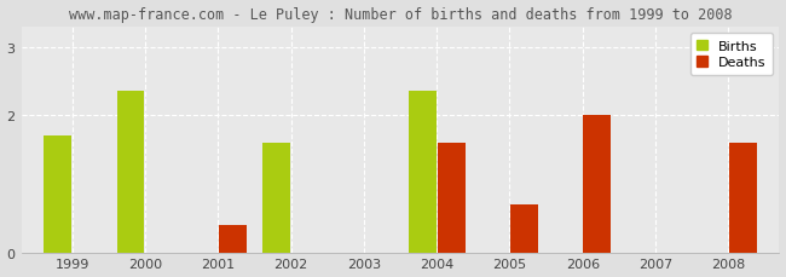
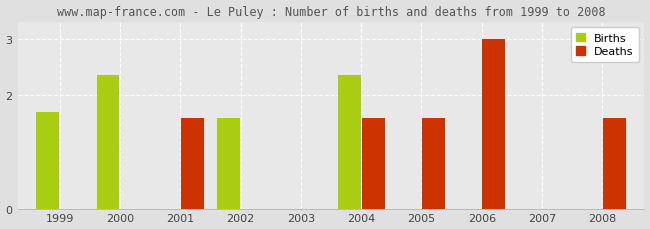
Deaths/2001: 0.4 -> 1.6
Deaths/2005: 0.7 -> 1.6
Deaths/2006: 2.0 -> 3.0
